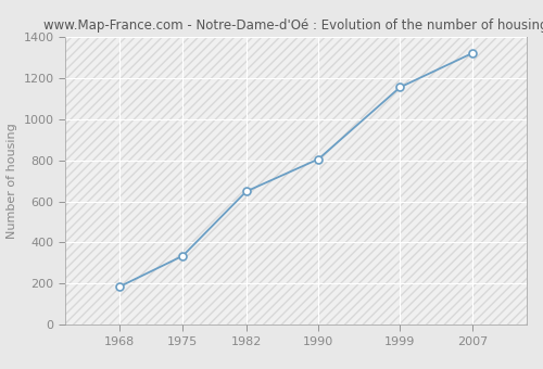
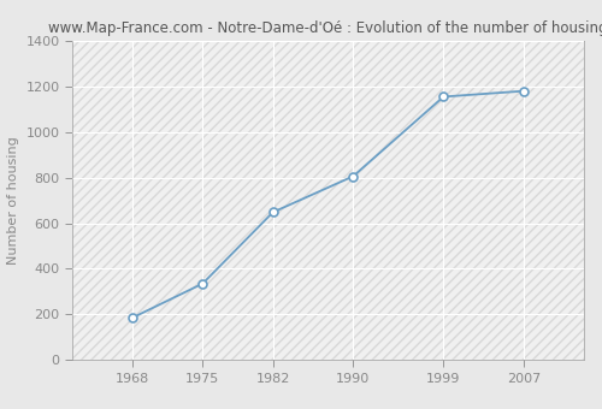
2007: 1320 -> 1180
